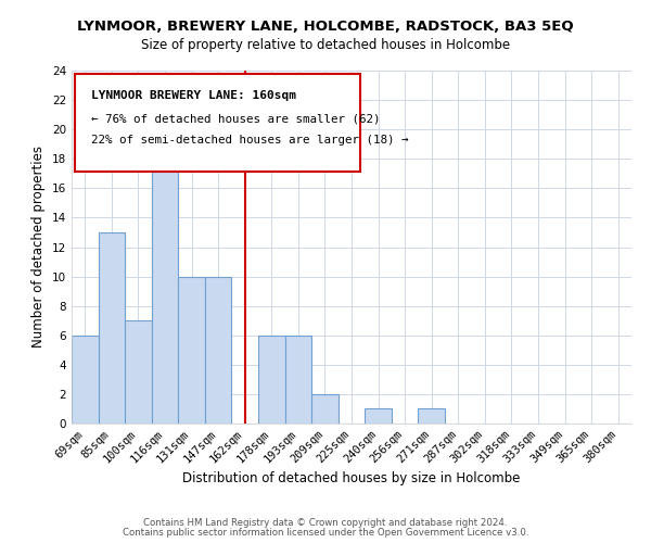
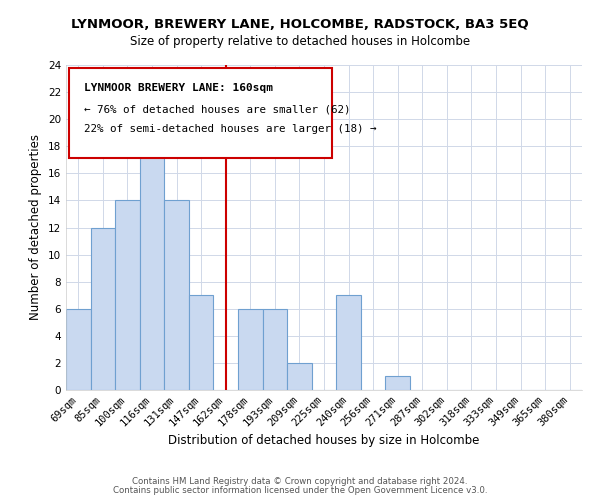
85sqm: 13 -> 12
100sqm: 7 -> 14
131sqm: 10 -> 14
147sqm: 10 -> 7
240sqm: 1 -> 7
